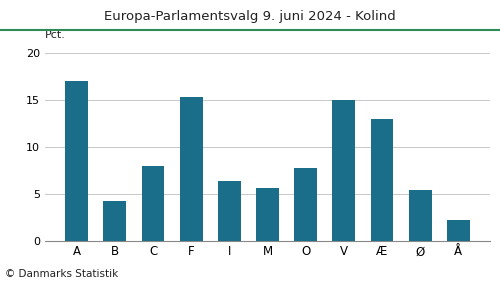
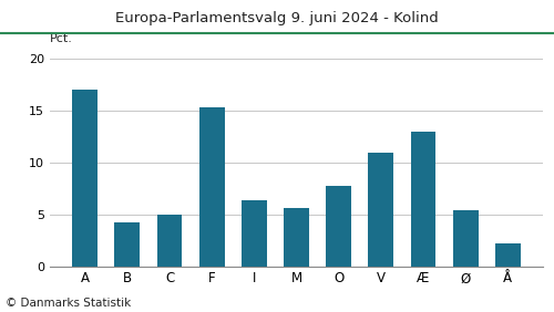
C: 8.0 -> 5.0
V: 15.0 -> 11.0
